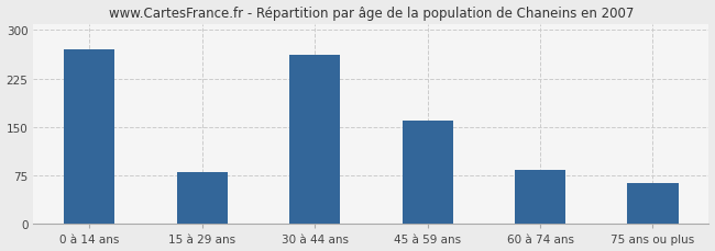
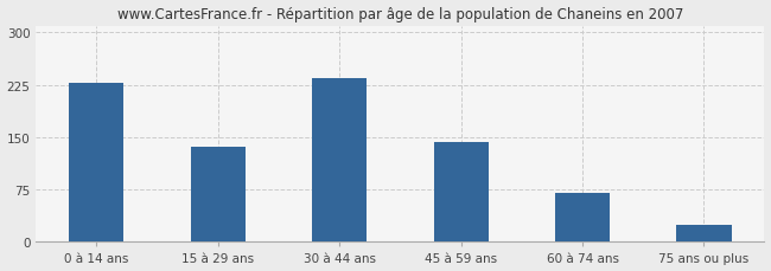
0 à 14 ans: 270 -> 228
15 à 29 ans: 80 -> 136
30 à 44 ans: 262 -> 235
45 à 59 ans: 160 -> 143
60 à 74 ans: 84 -> 70
75 ans ou plus: 64 -> 25
